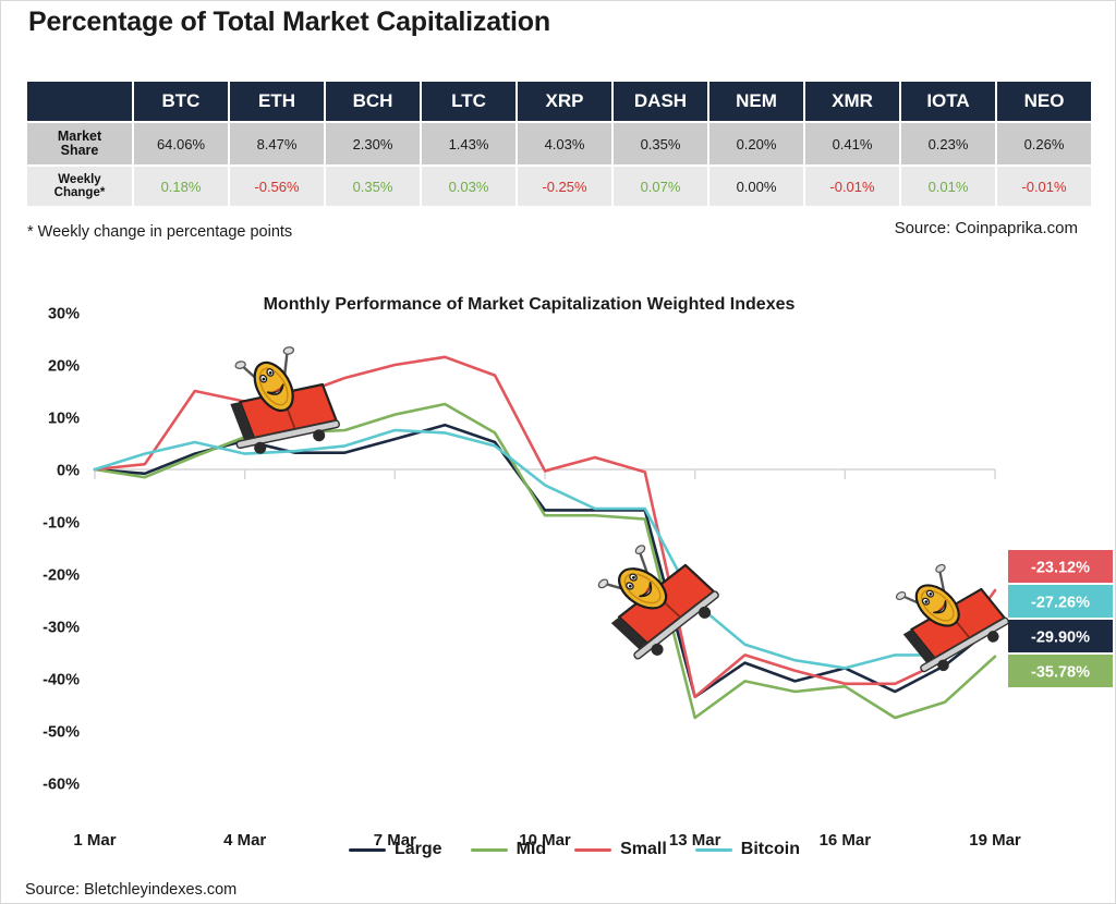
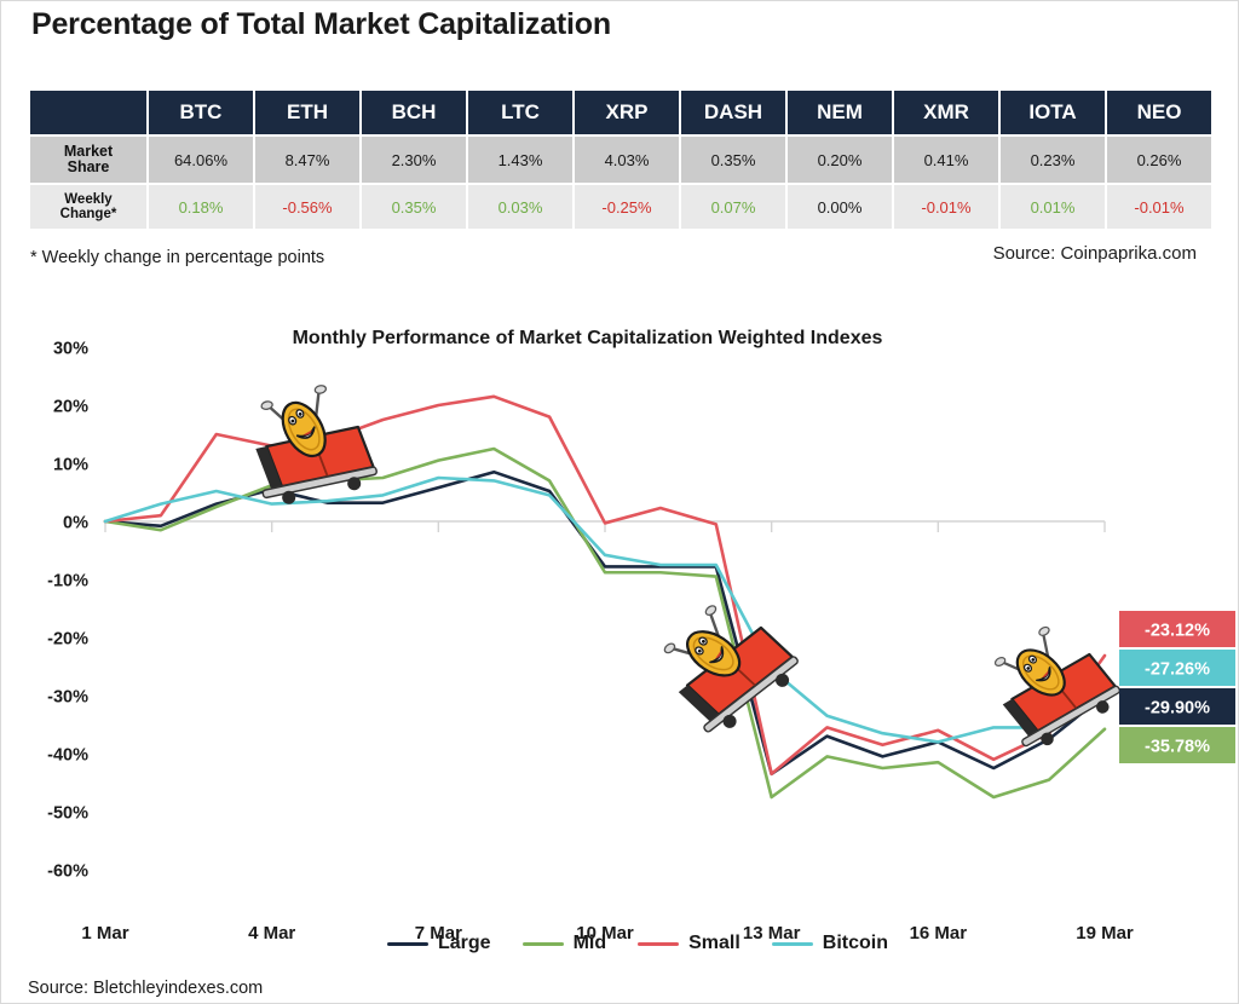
Bitcoin/10 Mar: -3% -> -6%
Small/16 Mar: -41% -> -36%
